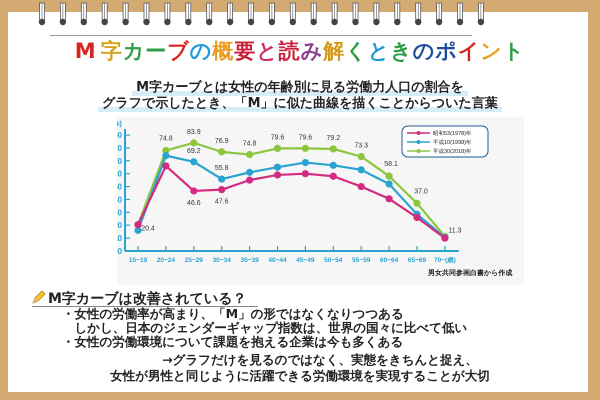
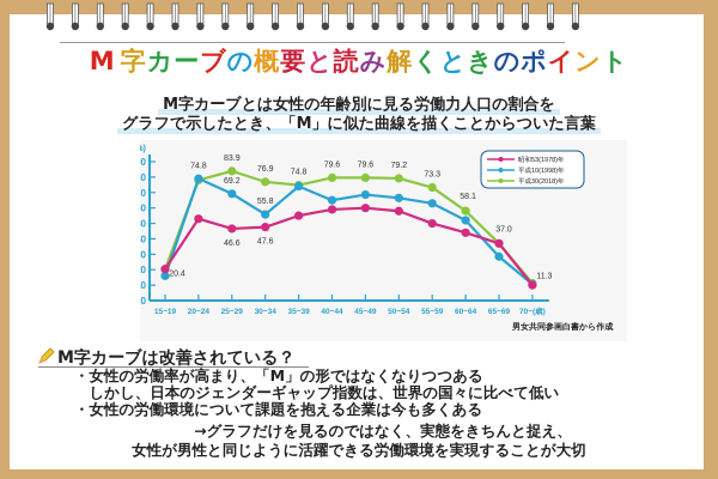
昭和53(1978)年/20~24: 66 -> 53
平成10(1998)年/20~24: 74 -> 79
平成10(1998)年/35~39: 61 -> 74
昭和53(1978)年/60~64: 40 -> 44
昭和53(1978)年/65~69: 26 -> 37
